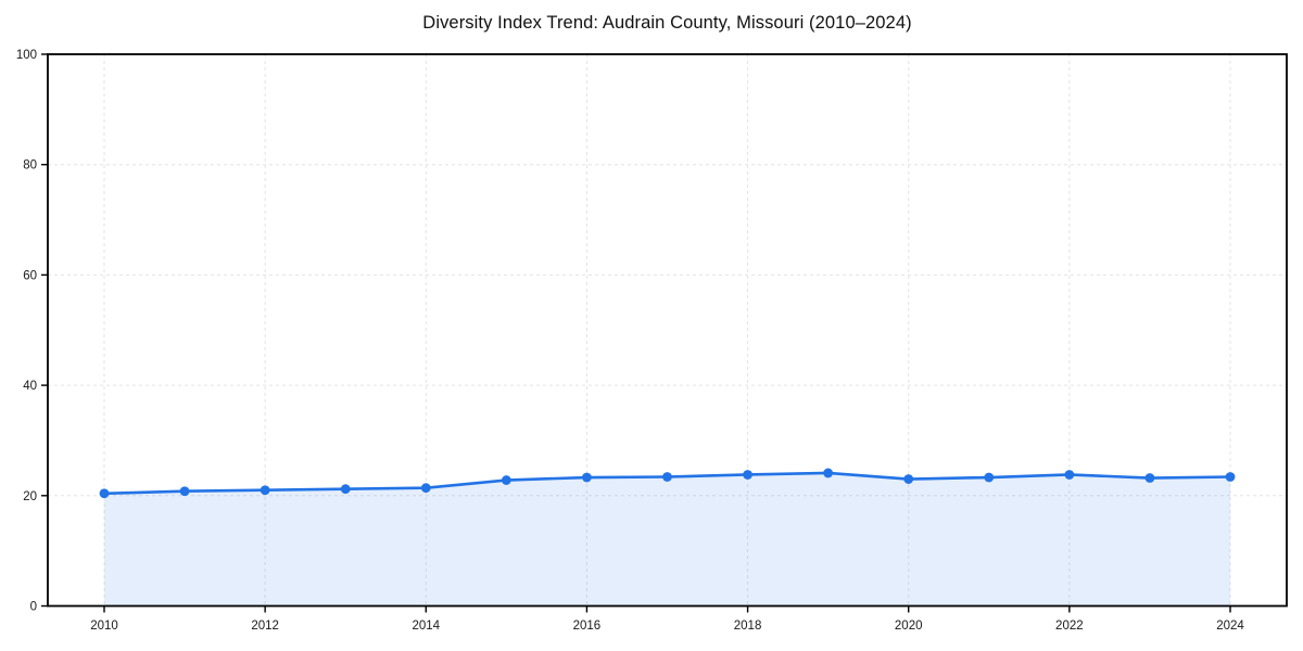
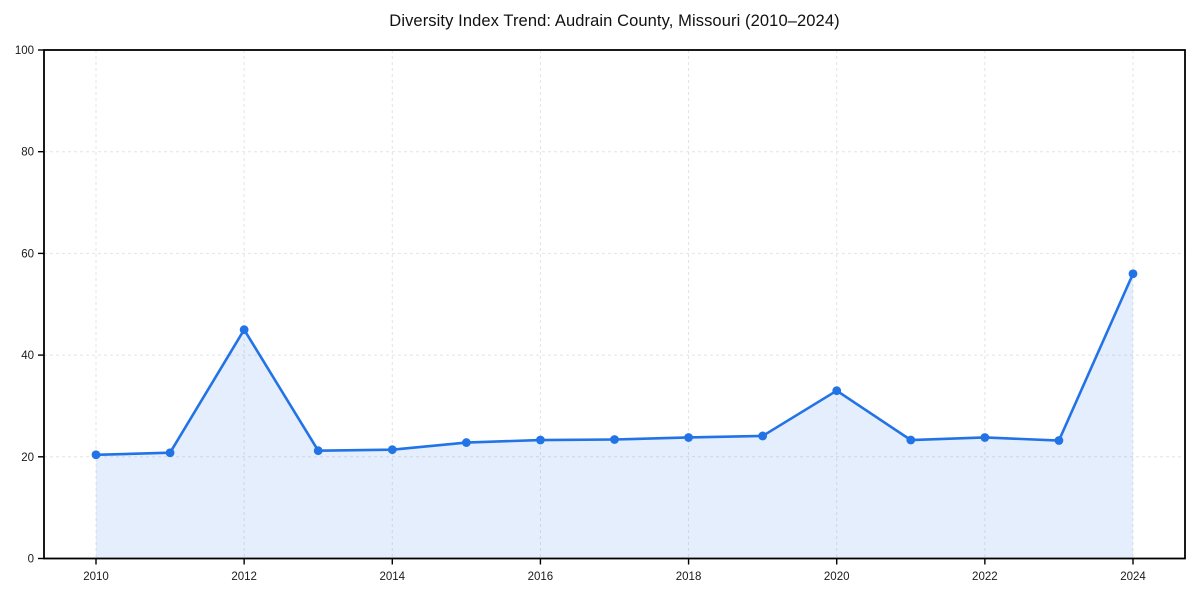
2012: 21 -> 45
2020: 23 -> 33
2024: 23 -> 56
